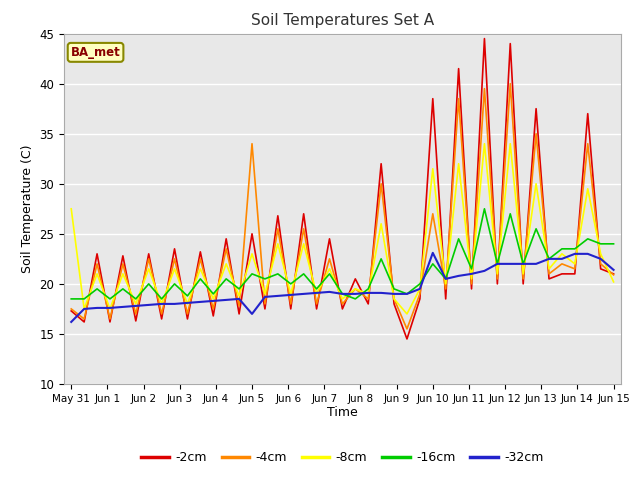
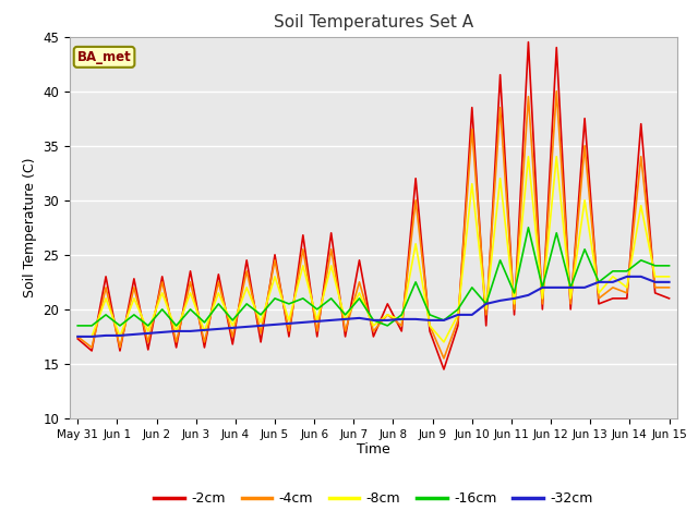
-8cm/May 31: 27.5 -> 17.5
-32cm/May 31: 16.2 -> 17.5
-4cm/Jun 5: 34.0 -> 24.5
-32cm/Jun 5: 17.0 -> 18.6
-4cm/Jun 10: 27.0 -> 36.5
-32cm/Jun 10: 23.1 -> 19.5
-4cm/Jun 15: 20.9 -> 22.0
-8cm/Jun 15: 20.2 -> 23.0
-32cm/Jun 15: 21.4 -> 22.5
